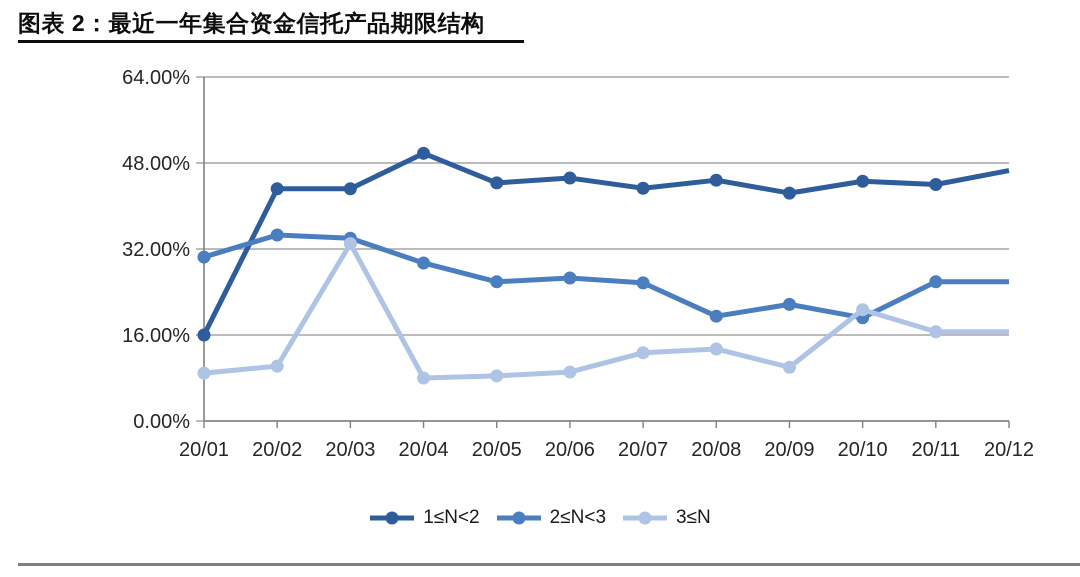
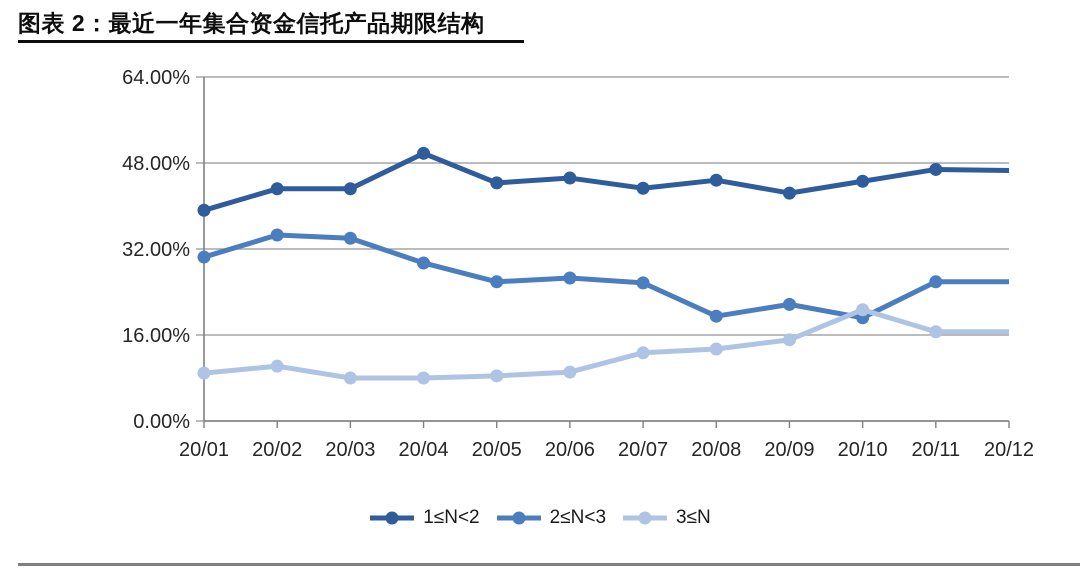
1≤N<2/20/01: 16% -> 39%
3≤N/20/03: 33% -> 8%
3≤N/20/09: 10% -> 15%
1≤N<2/20/11: 44% -> 47%
